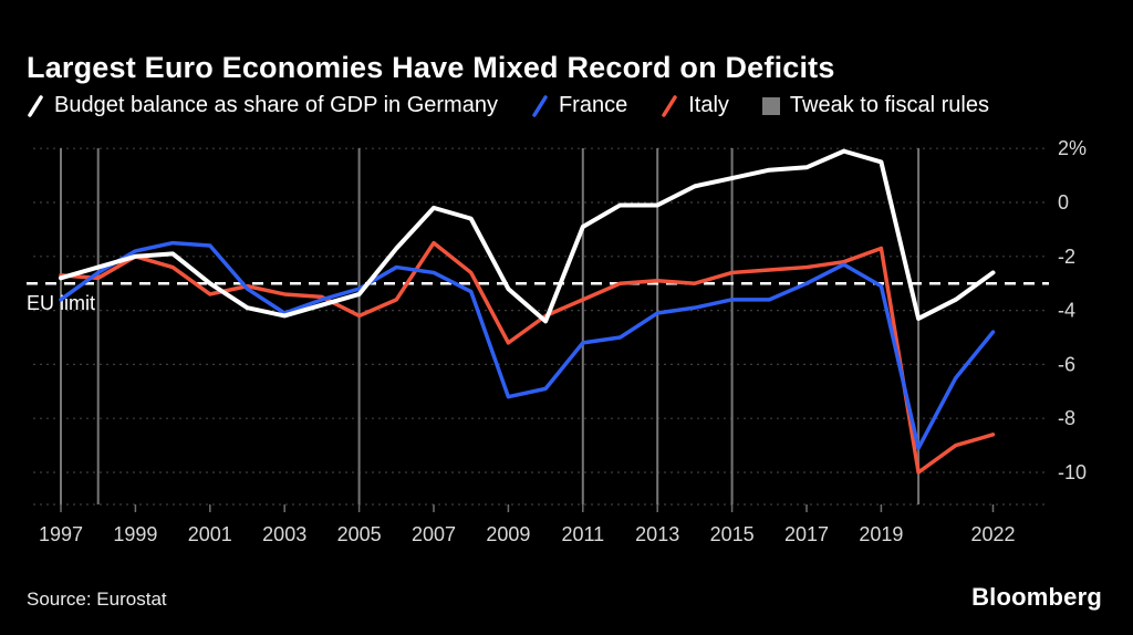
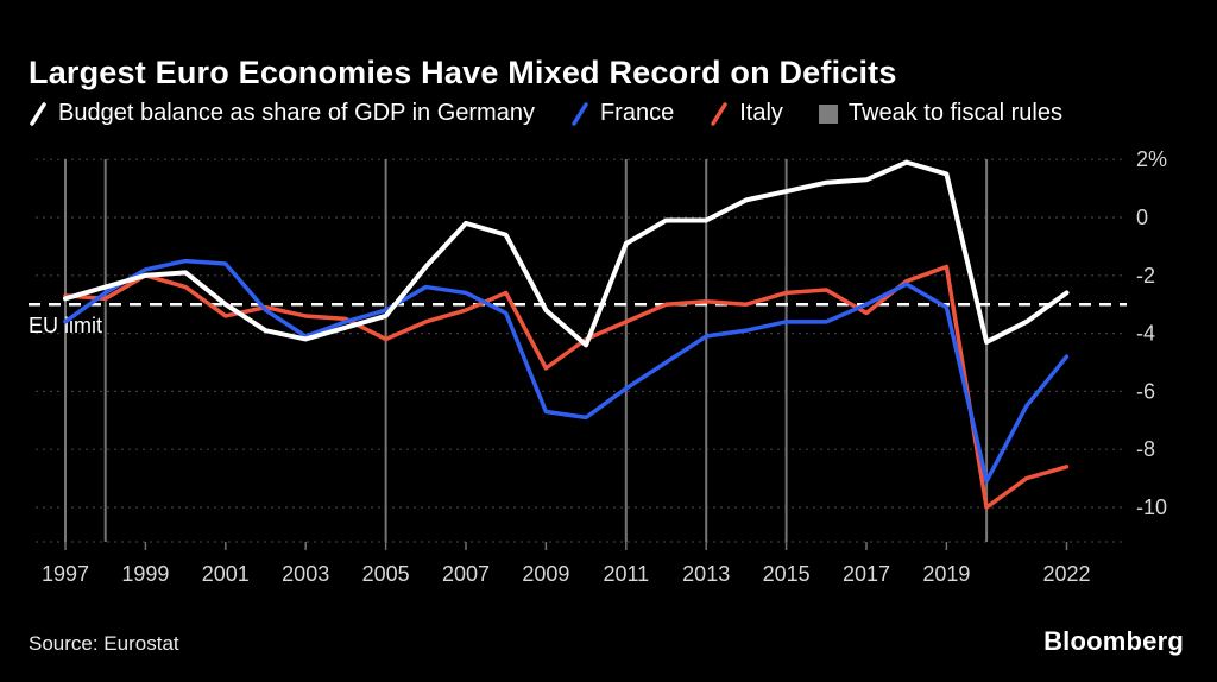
Italy/2007: -1.5% -> -3.2%
France/2009: -7.2% -> -6.7%
France/2011: -5.2% -> -5.9%
Italy/2017: -2.4% -> -3.3%
